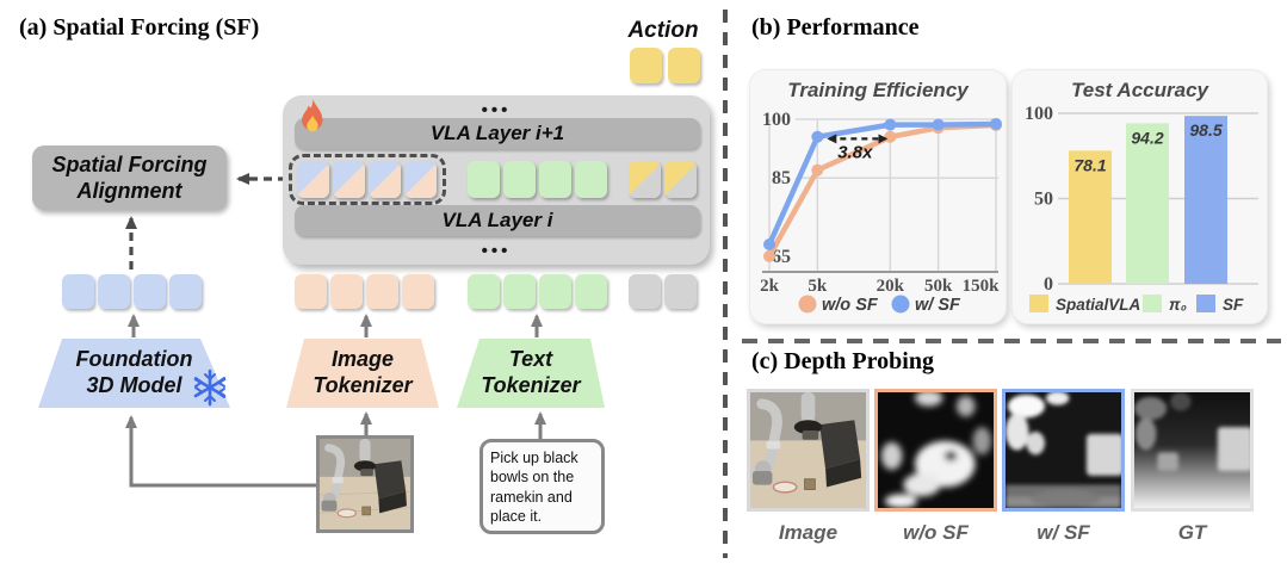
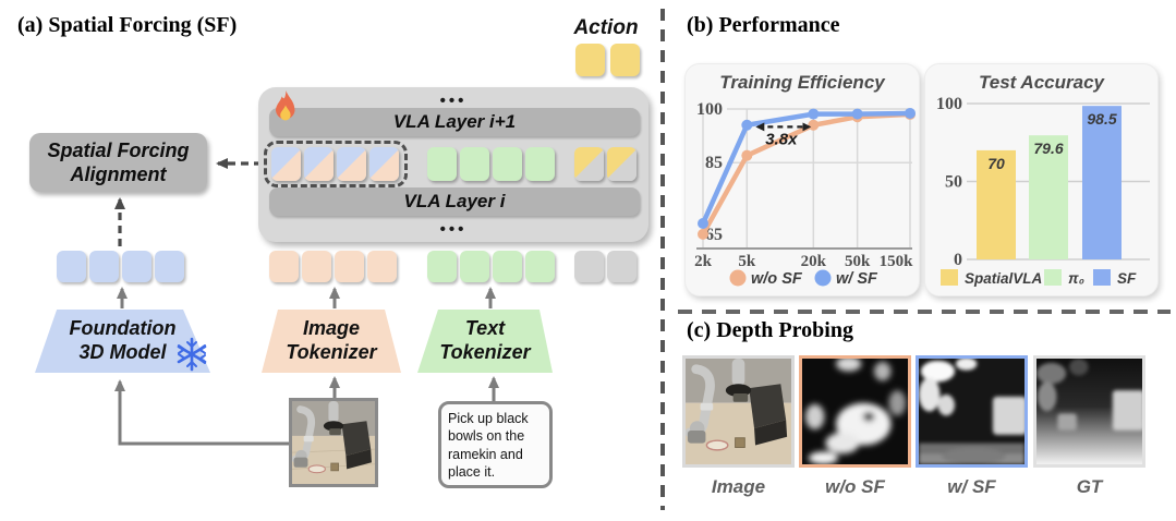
Test Accuracy/SpatialVLA: 78.1 -> 70
Test Accuracy/π₀: 94.2 -> 79.6
